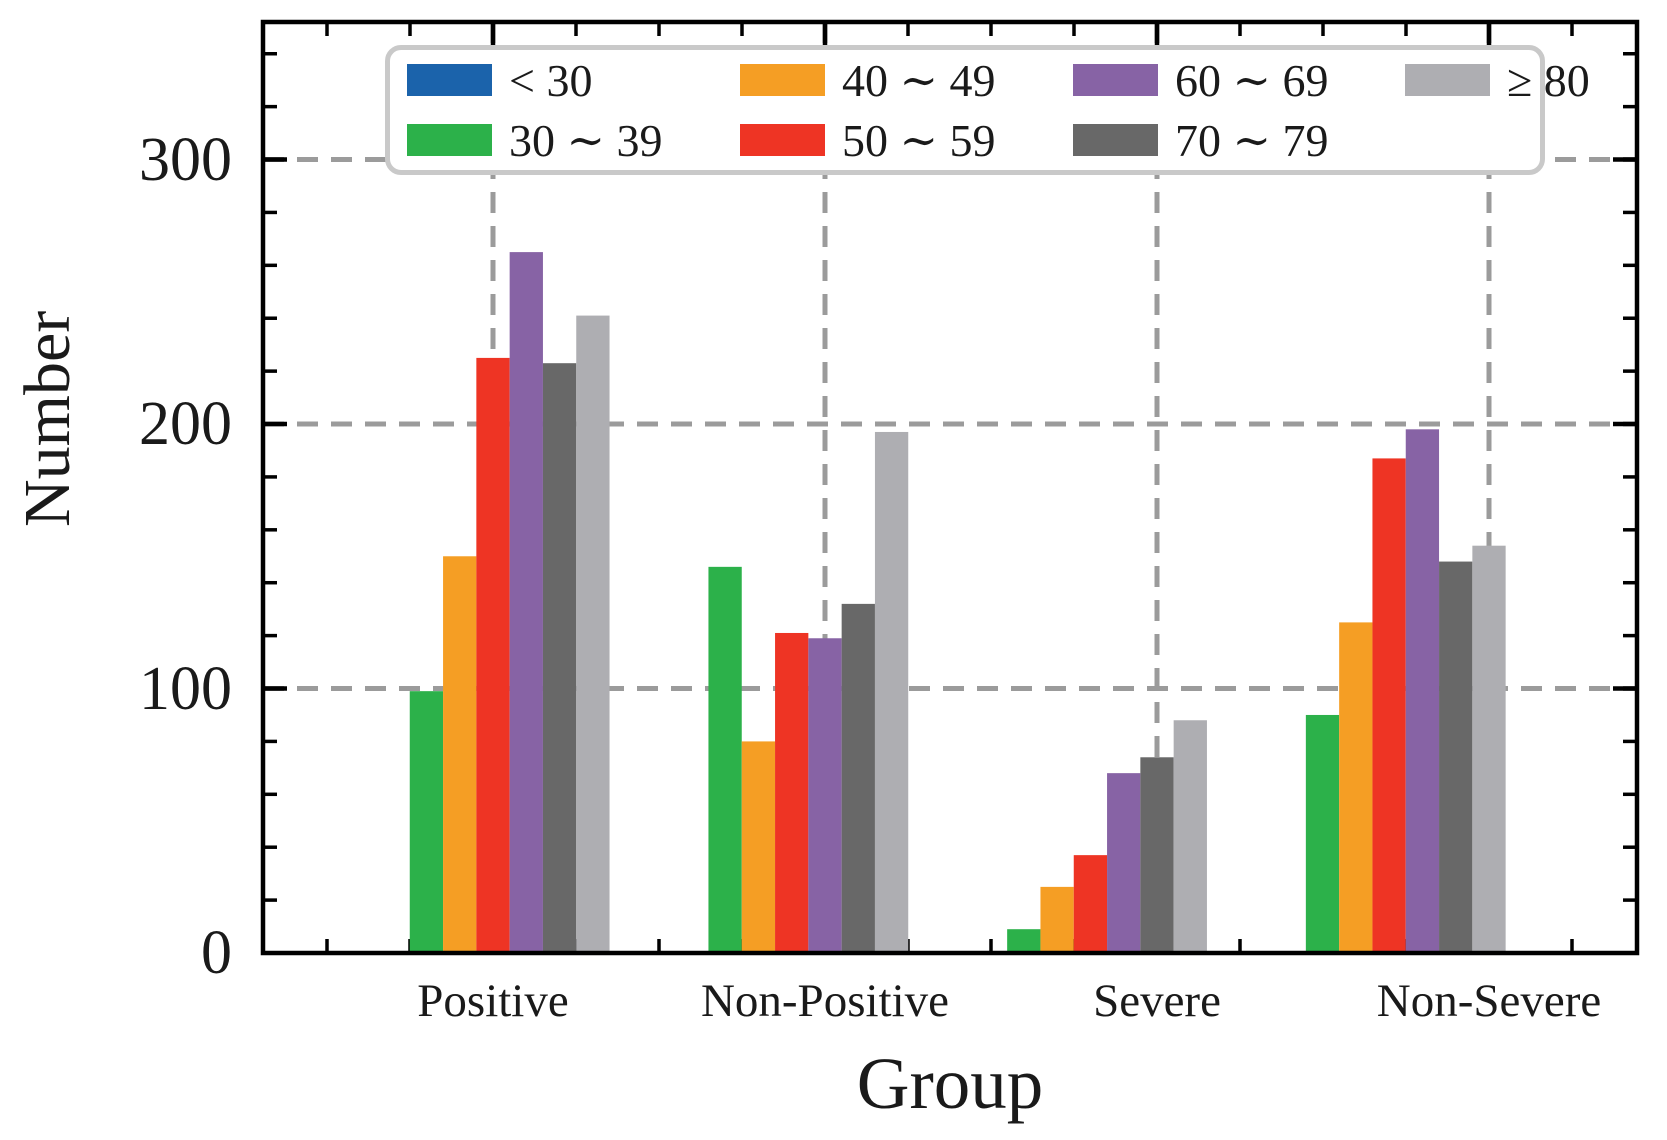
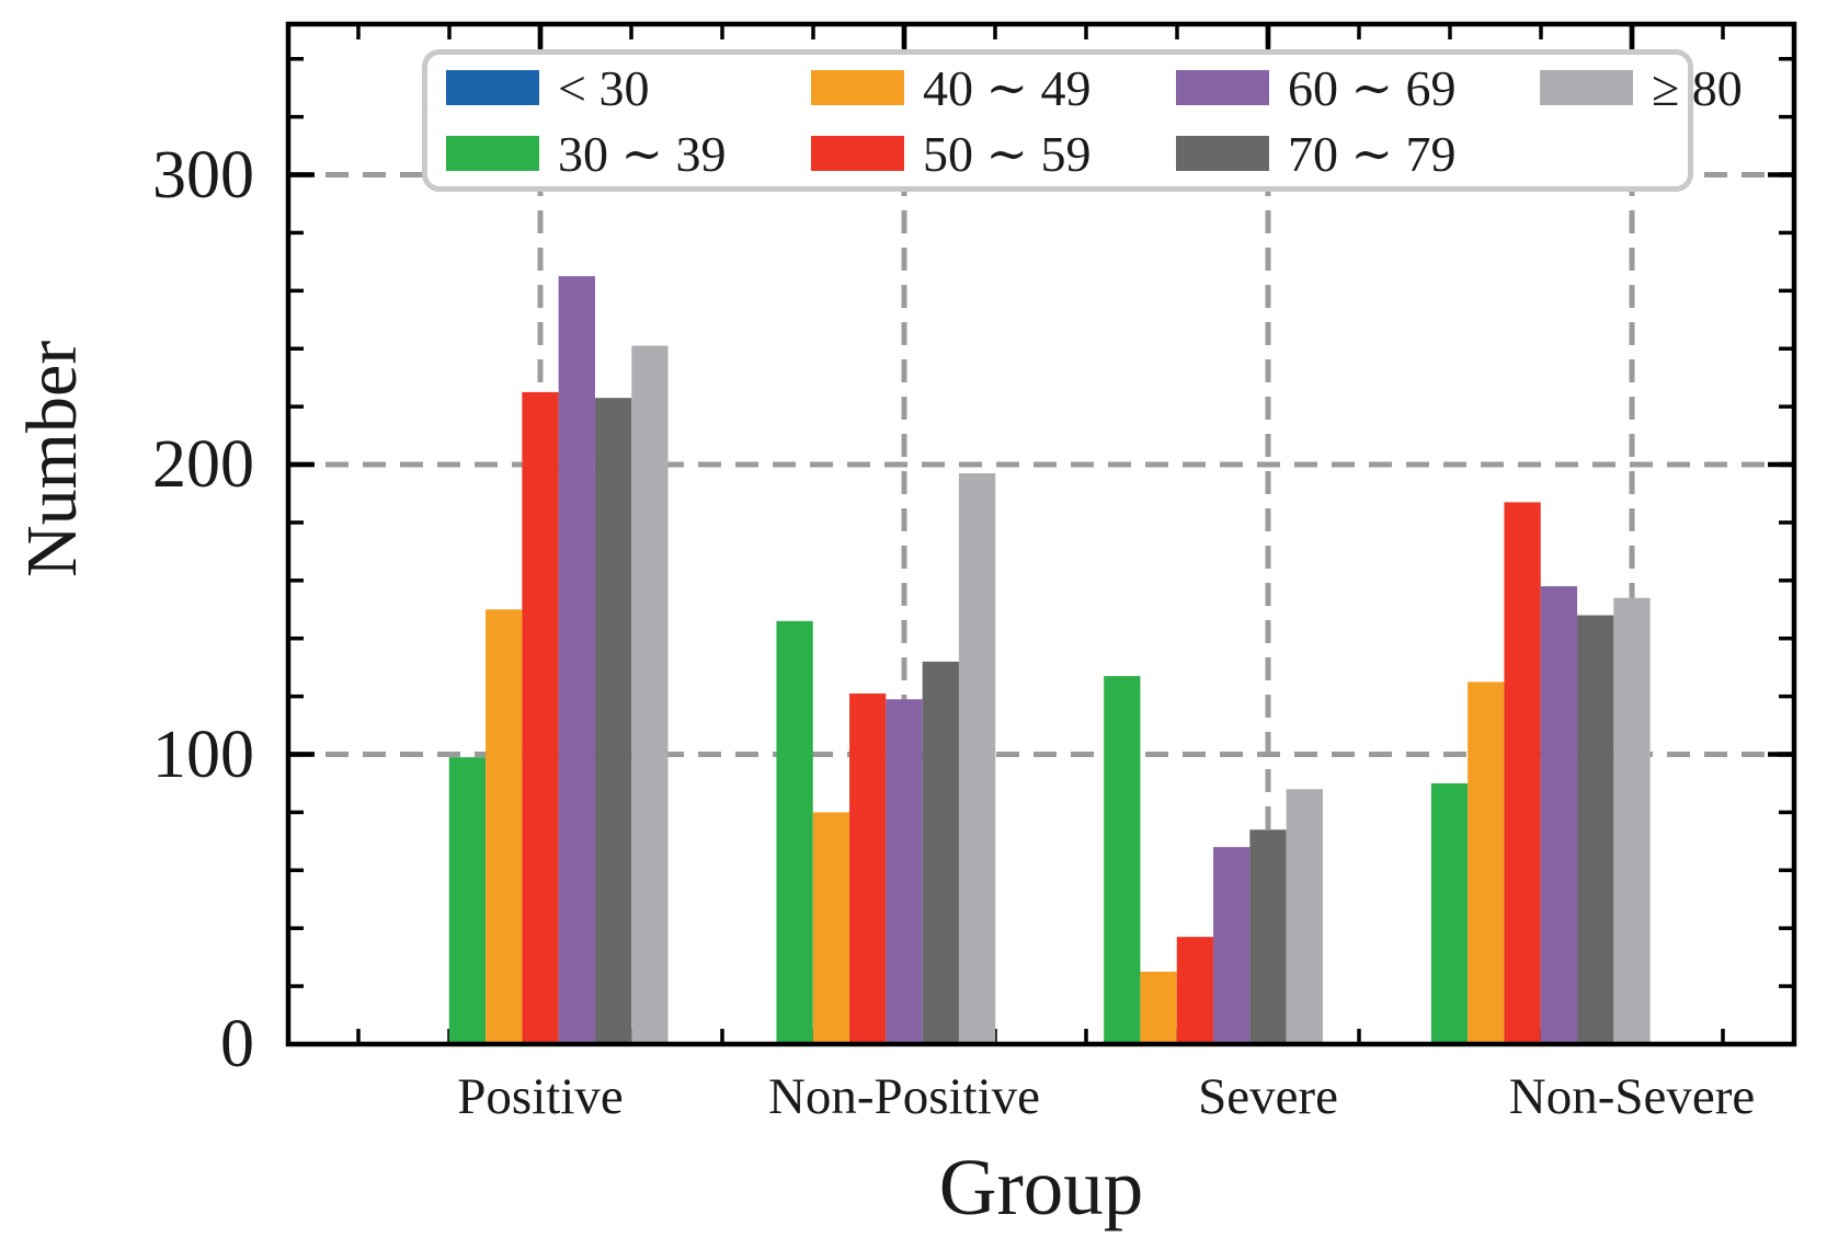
30 ∼ 39/Severe: 9 -> 127
60 ∼ 69/Non-Severe: 198 -> 158
